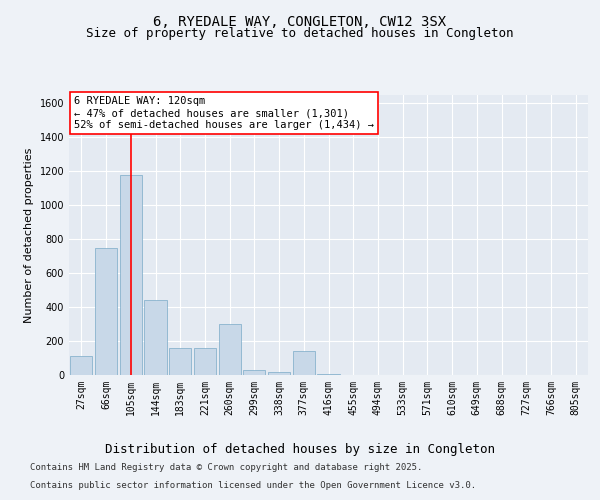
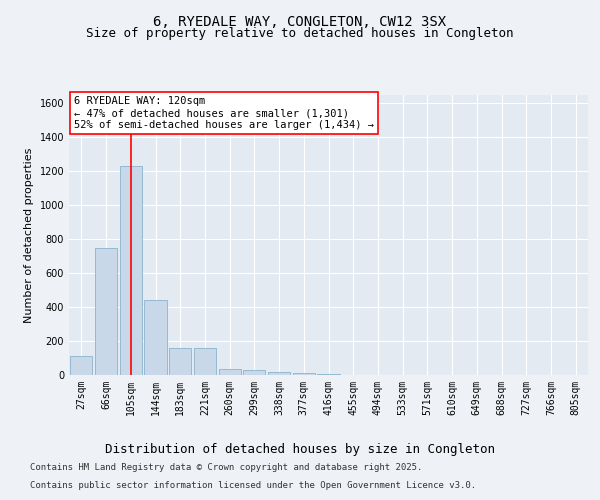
105sqm: 1180 -> 1230
260sqm: 300 -> 40
377sqm: 140 -> 10
